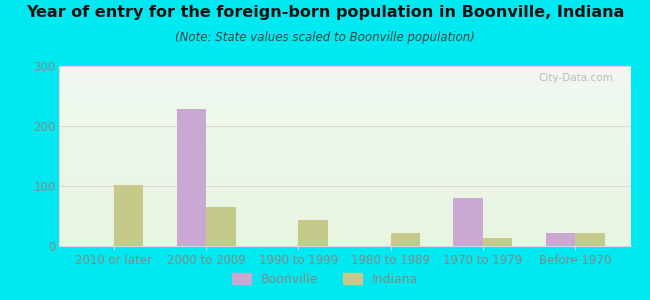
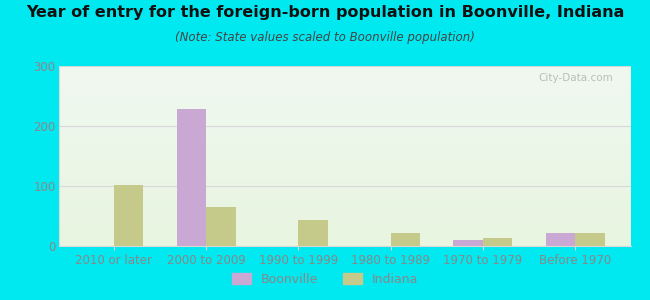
Boonville/1970 to 1979: 80 -> 10
